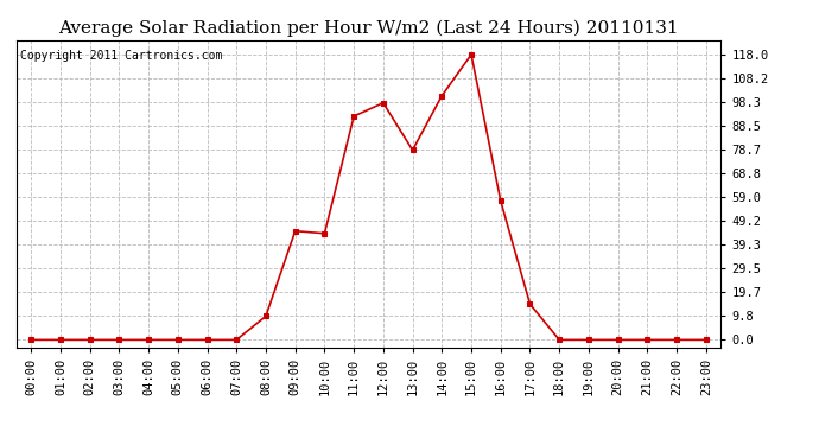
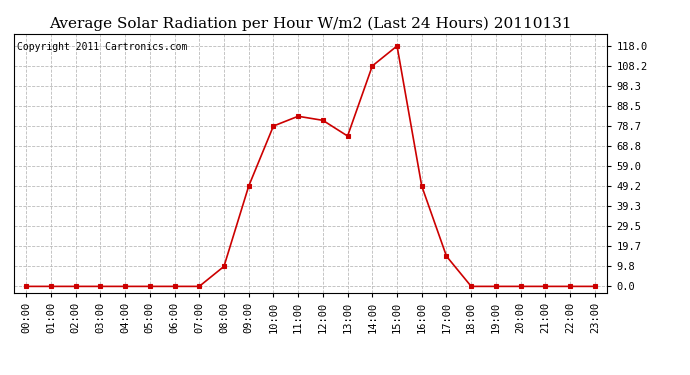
09:00: 45.0 -> 49.2
10:00: 44.0 -> 78.7
11:00: 92.5 -> 83.5
12:00: 98.0 -> 81.5
13:00: 78.5 -> 73.8
14:00: 101.0 -> 108.2
16:00: 57.5 -> 49.2
